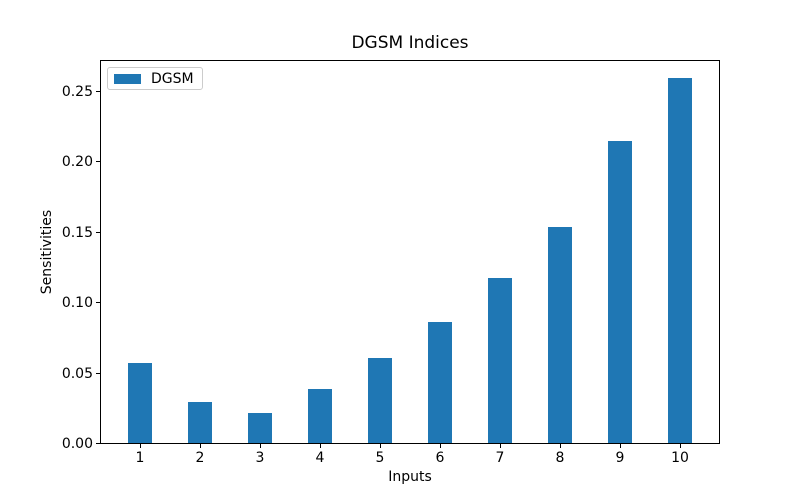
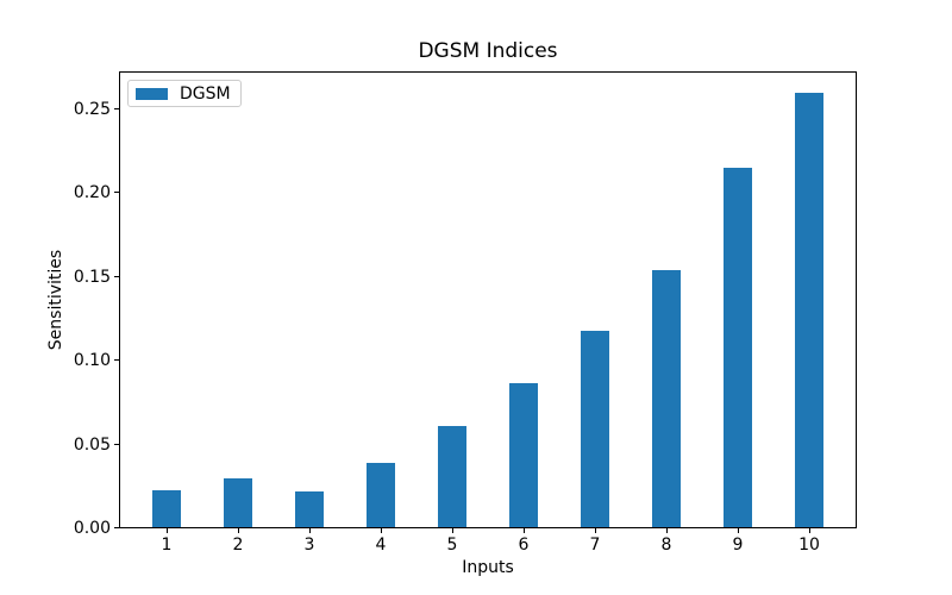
1: 0.057 -> 0.022
